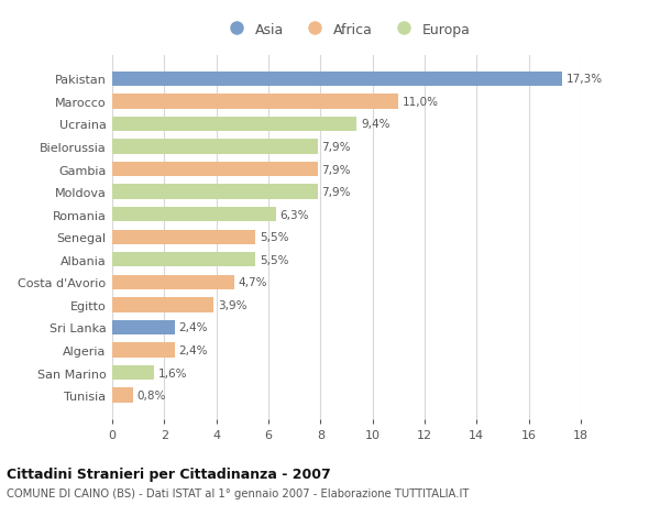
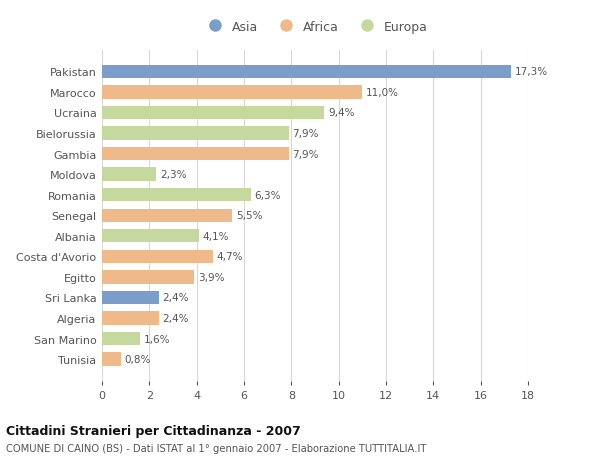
Moldova: 7,9% -> 2,3%
Albania: 5,5% -> 4,1%
